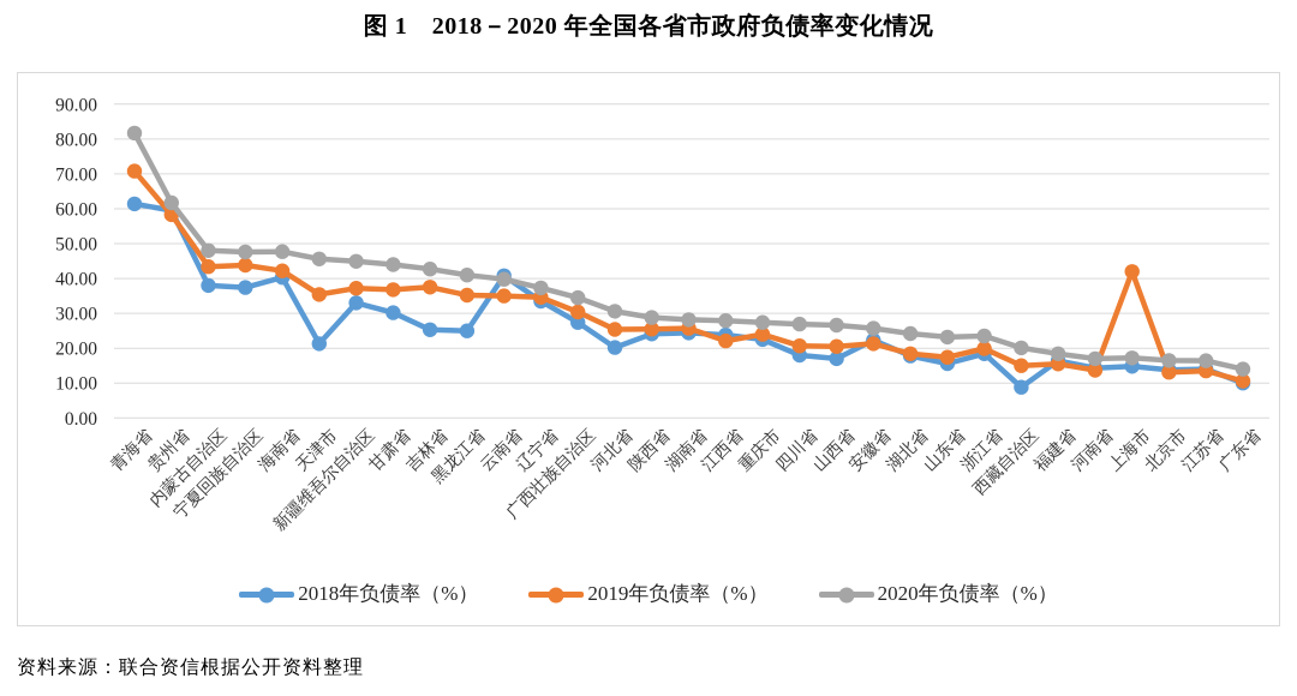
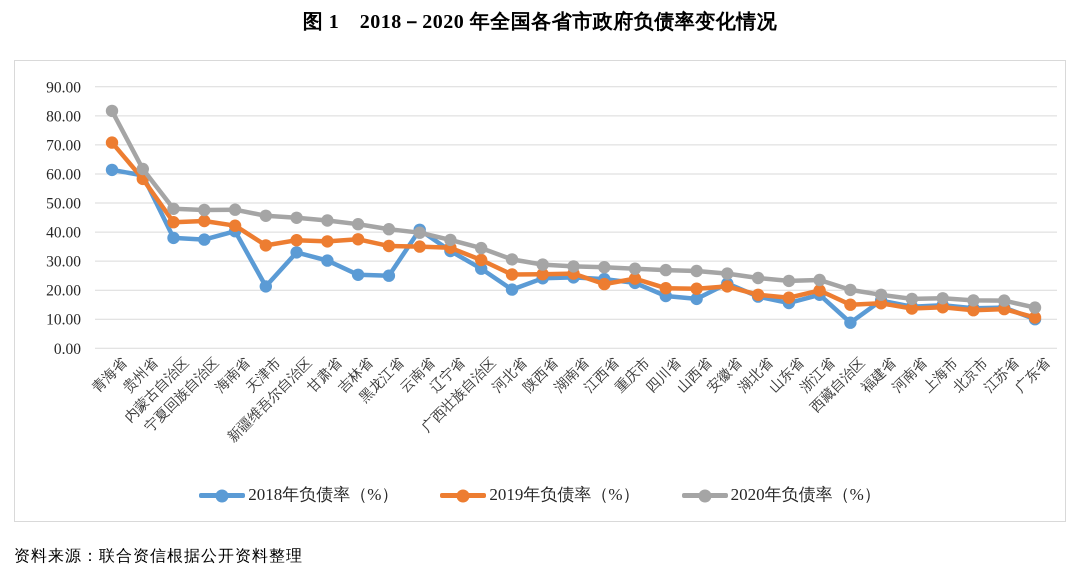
2019年负债率（%）/上海市: 42 -> 14
